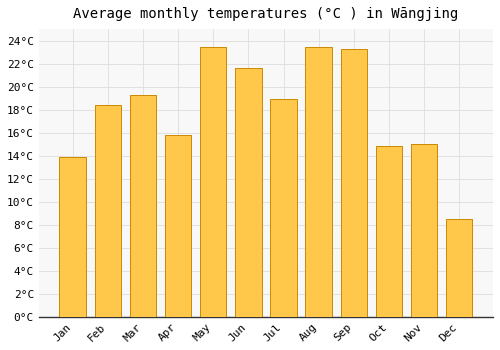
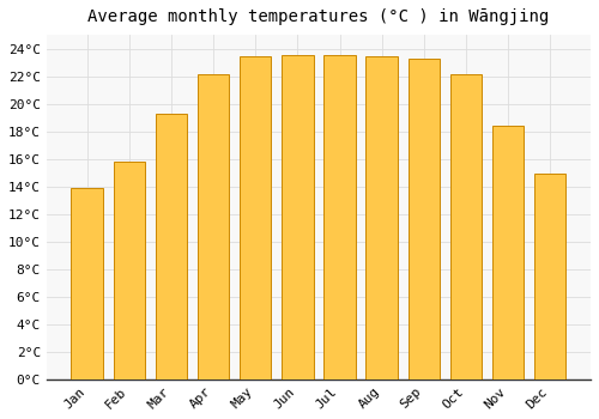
Feb: 18.4°C -> 15.8°C
Apr: 15.8°C -> 22.1°C
Jun: 21.6°C -> 23.5°C
Jul: 18.9°C -> 23.5°C
Oct: 14.8°C -> 22.1°C
Nov: 15.0°C -> 18.4°C
Dec: 8.5°C -> 14.9°C
